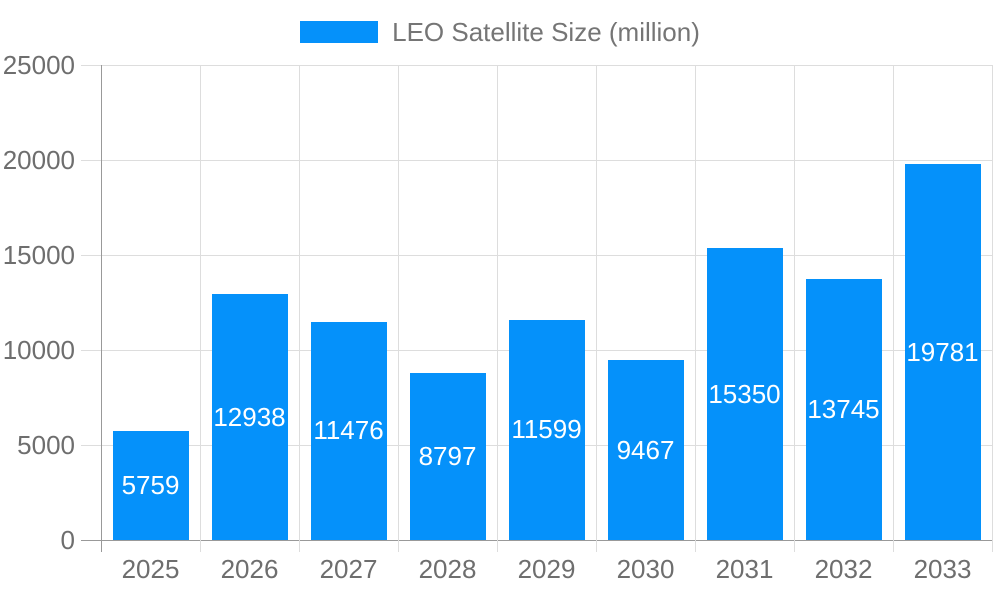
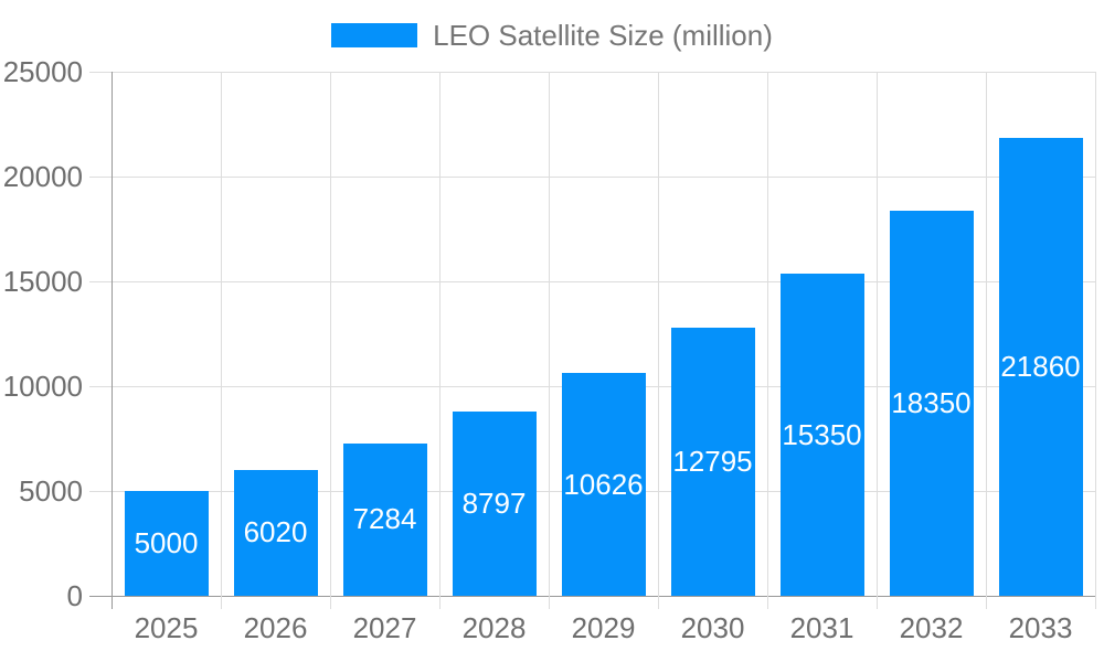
2025: 5759 -> 5000
2026: 12938 -> 6020
2027: 11476 -> 7284
2029: 11599 -> 10626
2030: 9467 -> 12795
2032: 13745 -> 18350
2033: 19781 -> 21860
